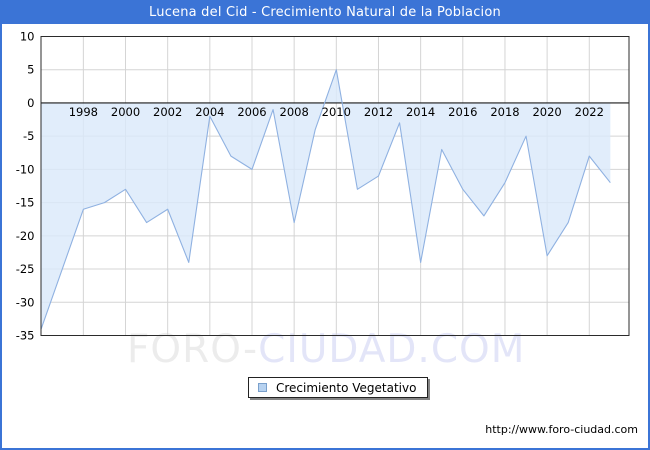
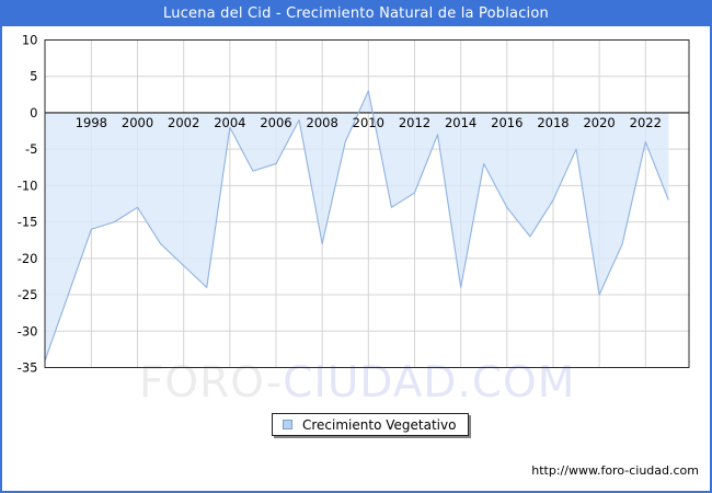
2002: -16 -> -21
2006: -10 -> -7
2010: 5 -> 3
2020: -23 -> -25
2022: -8 -> -4
